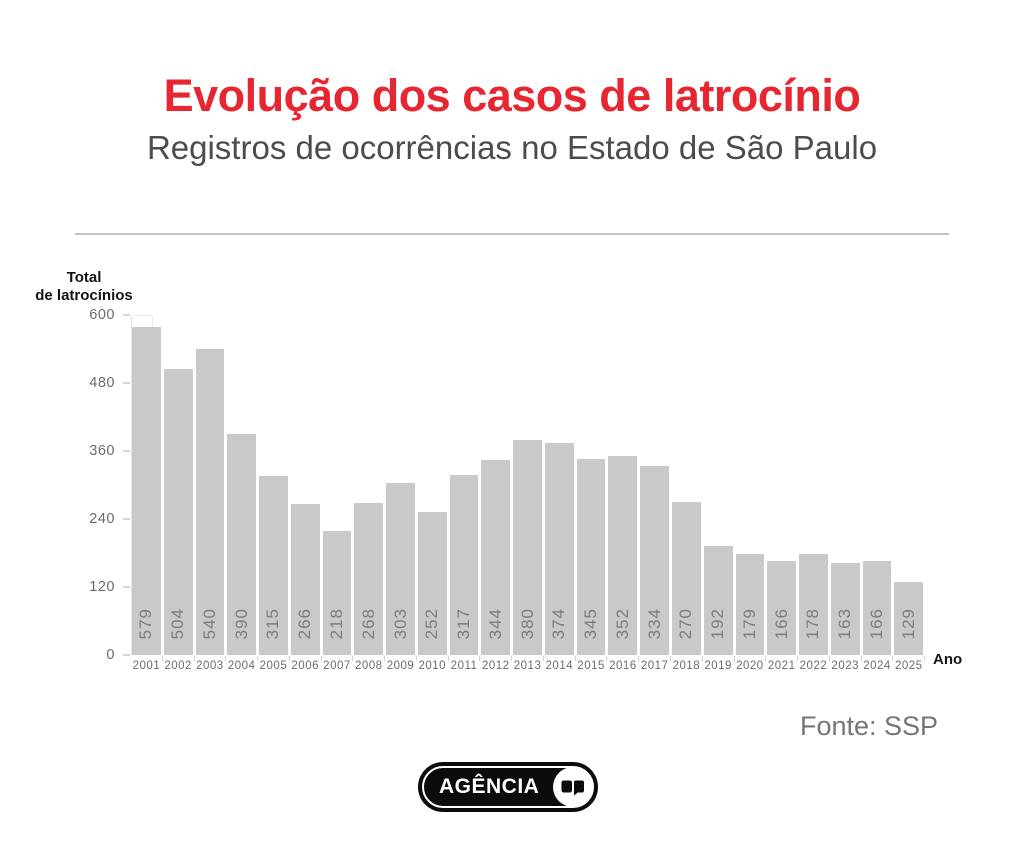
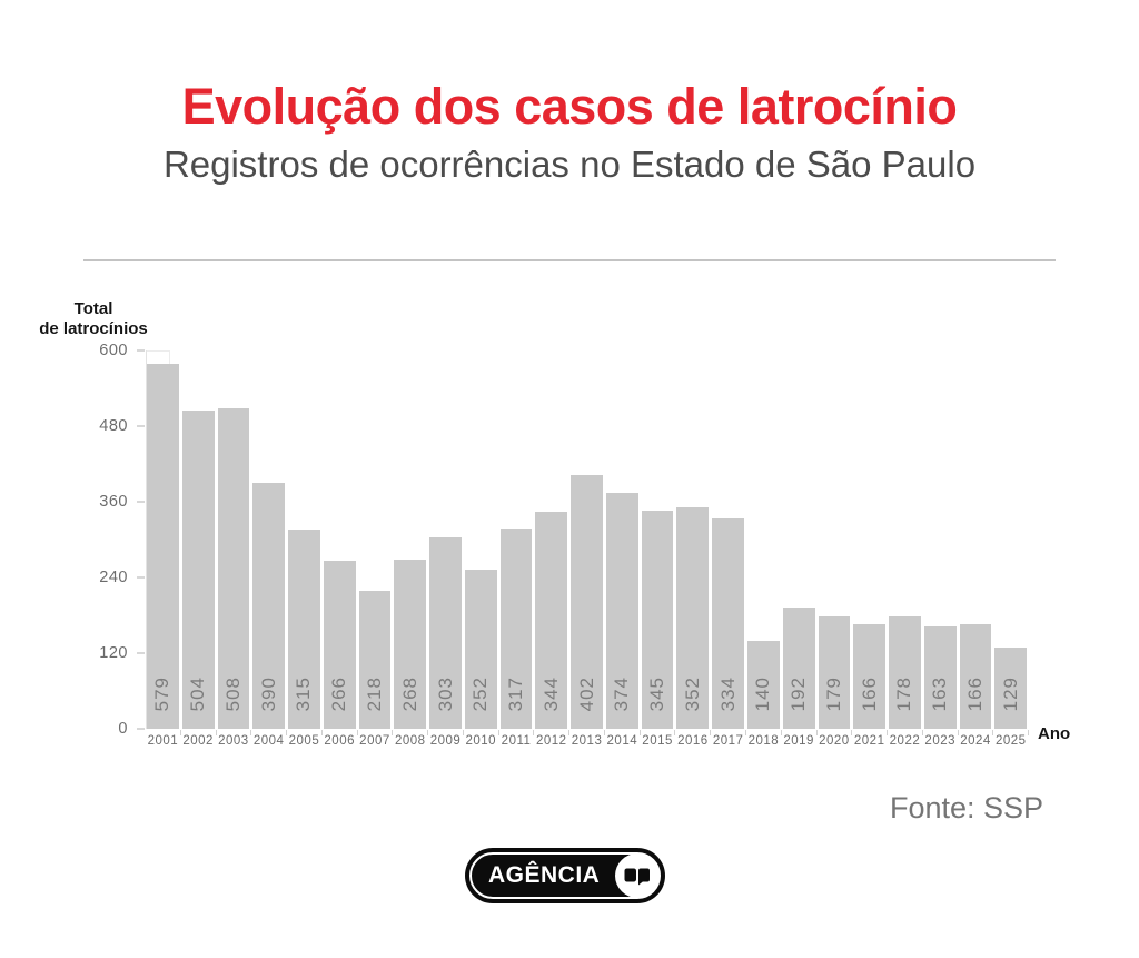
2003: 540 -> 508
2013: 380 -> 402
2018: 270 -> 140
